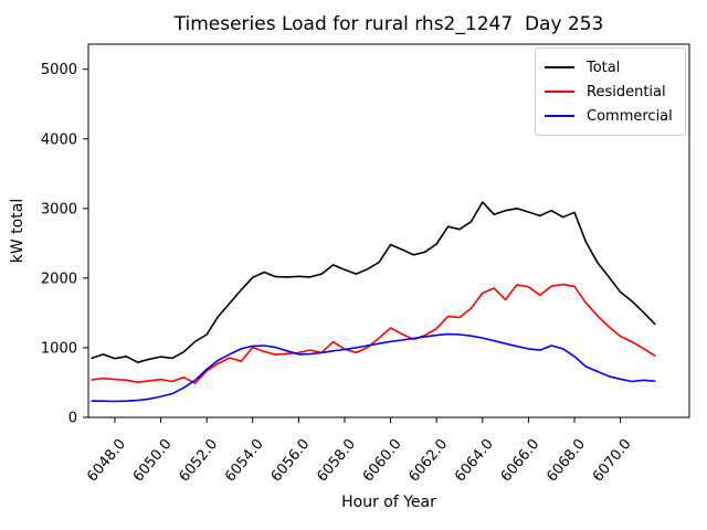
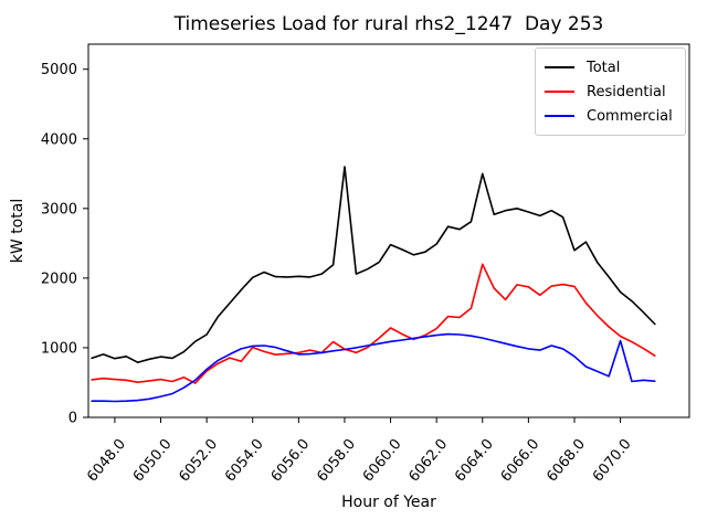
Total/6058.0: 2100 -> 3600
Total/6064.0: 3100 -> 3500
Residential/6064.0: 1800 -> 2200
Total/6068.0: 2900 -> 2400
Commercial/6070.0: 600 -> 1100
